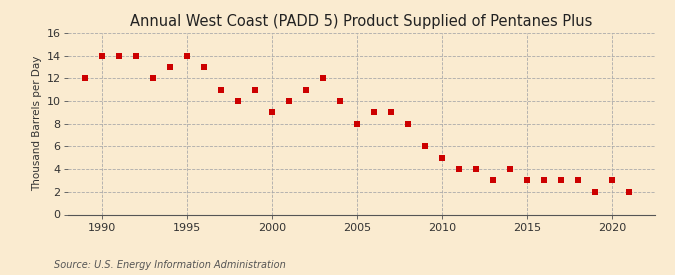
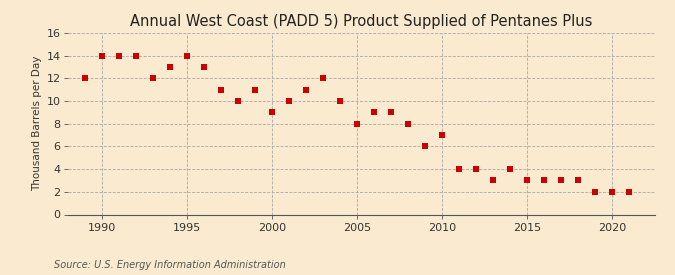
2010: 5 -> 7
2020: 3 -> 2
